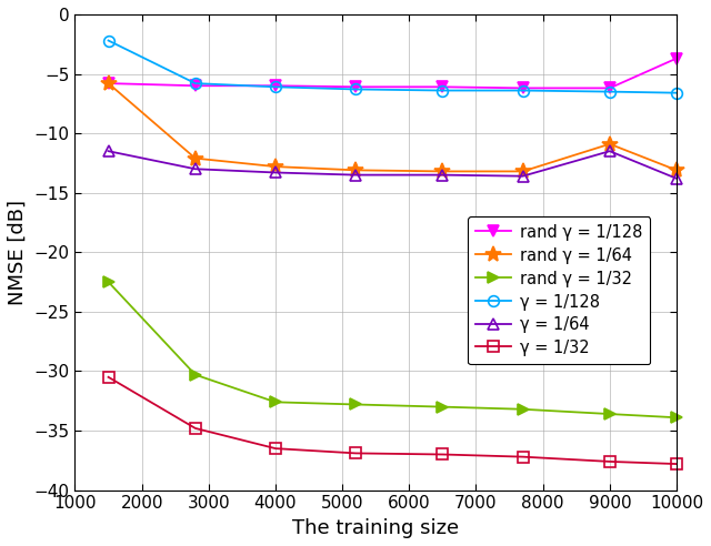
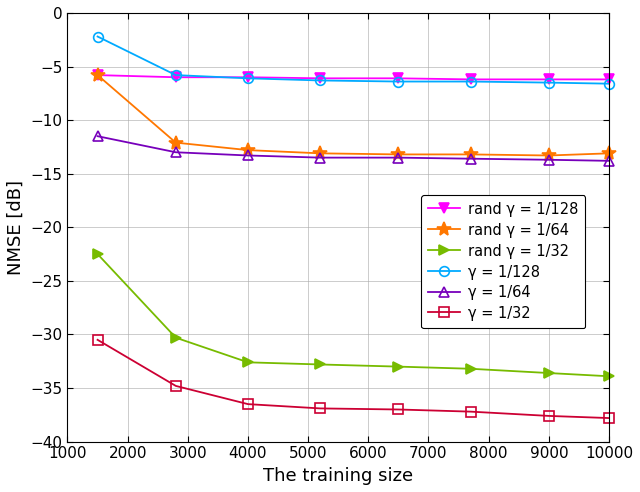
rand γ = 1/64/9000: -10.9 -> -13.3
γ = 1/64/9000: -11.5 -> -13.7
rand γ = 1/128/10000: -3.7 -> -6.2
